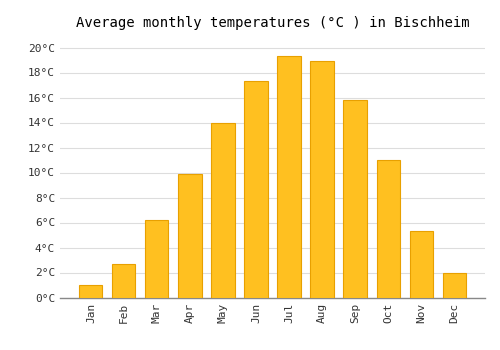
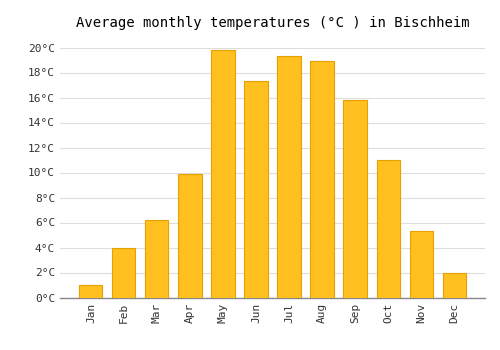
Feb: 2.7°C -> 4.0°C
May: 14.0°C -> 19.8°C
